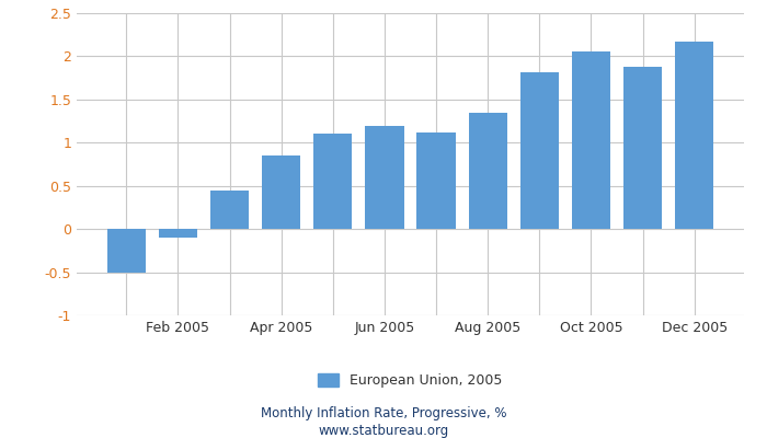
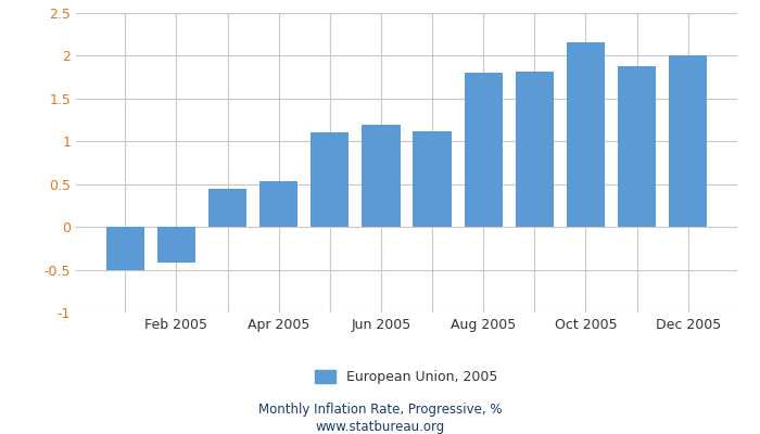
Feb 2005: -0.10 -> -0.42
Apr 2005: 0.85 -> 0.54
Aug 2005: 1.35 -> 1.80
Oct 2005: 2.05 -> 2.16
Dec 2005: 2.17 -> 2.00
